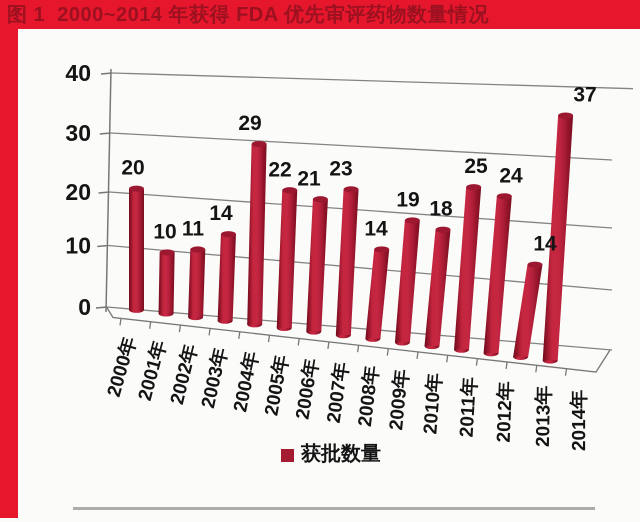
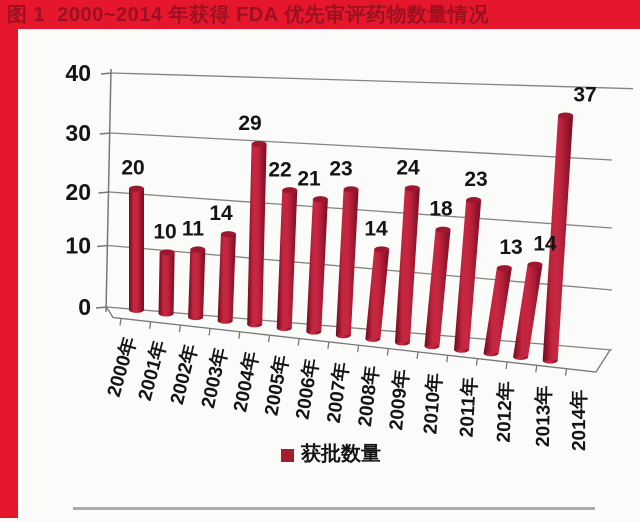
2009年: 19 -> 24
2011年: 25 -> 23
2012年: 24 -> 13
